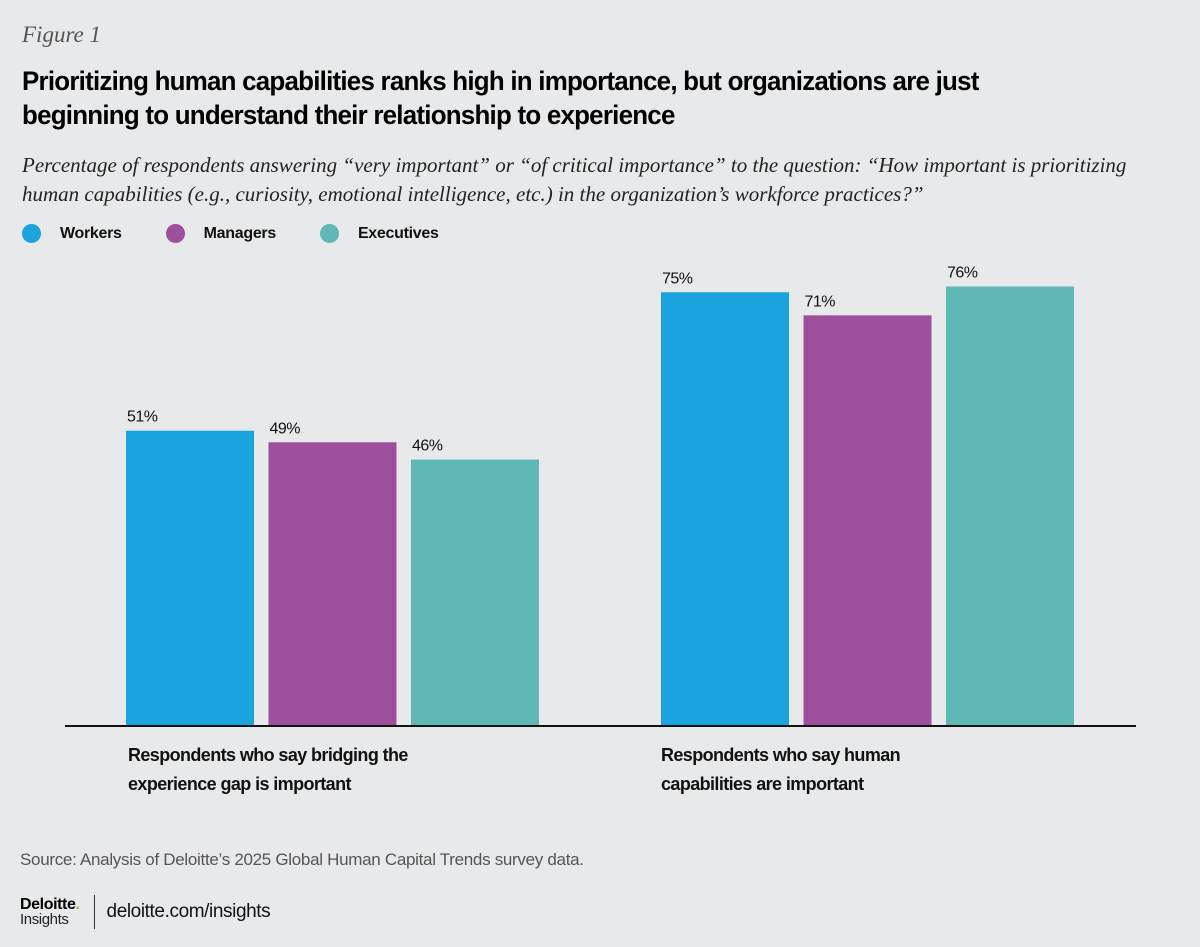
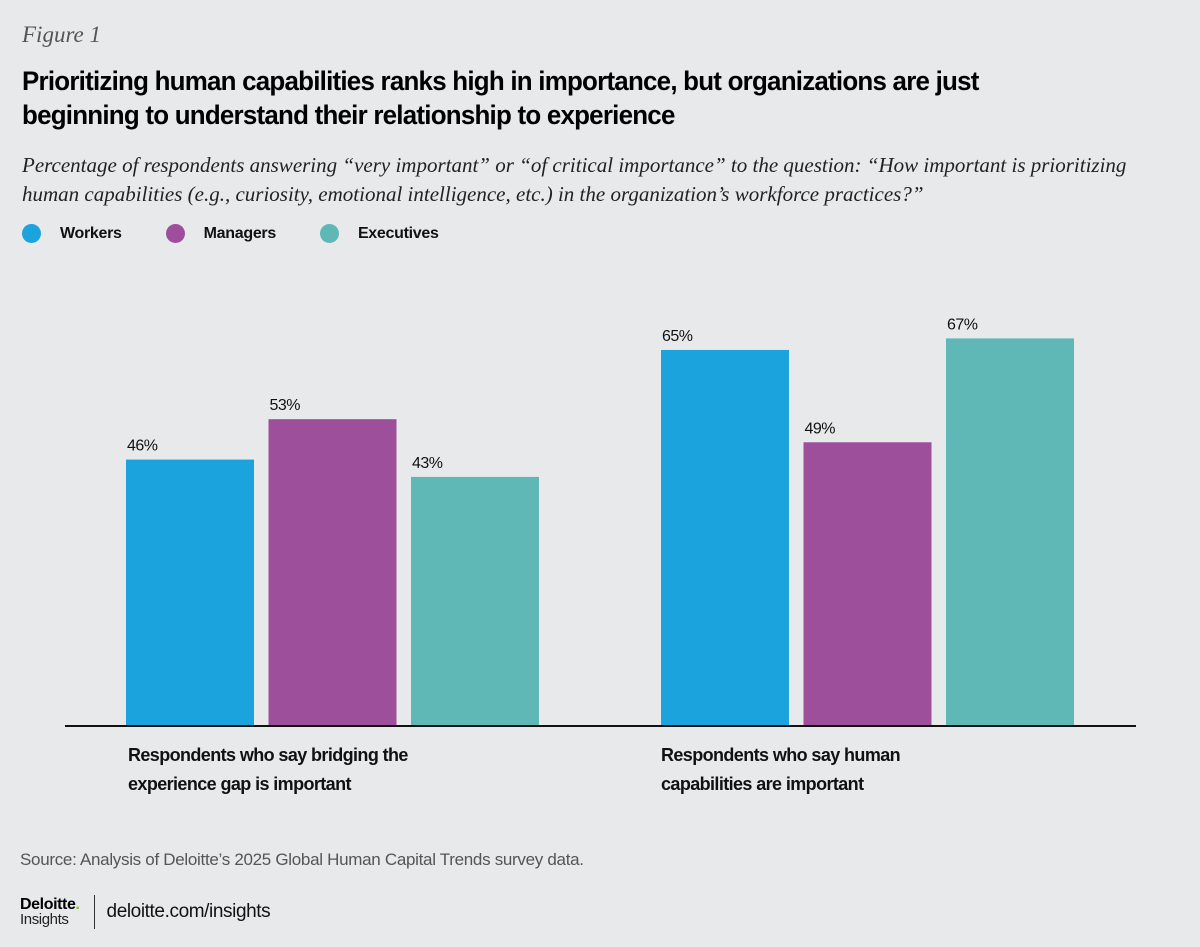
Workers/Respondents who say bridging the experience gap is important: 51% -> 46%
Managers/Respondents who say bridging the experience gap is important: 49% -> 53%
Executives/Respondents who say bridging the experience gap is important: 46% -> 43%
Workers/Respondents who say human capabilities are important: 75% -> 65%
Managers/Respondents who say human capabilities are important: 71% -> 49%
Executives/Respondents who say human capabilities are important: 76% -> 67%
